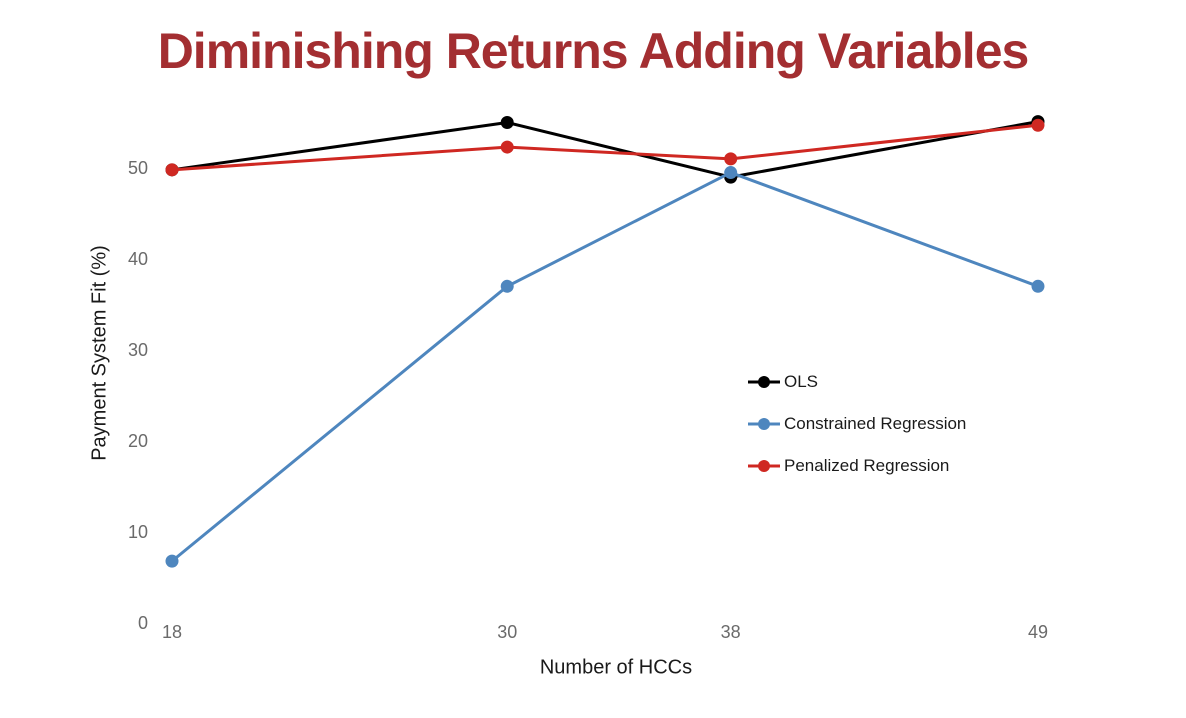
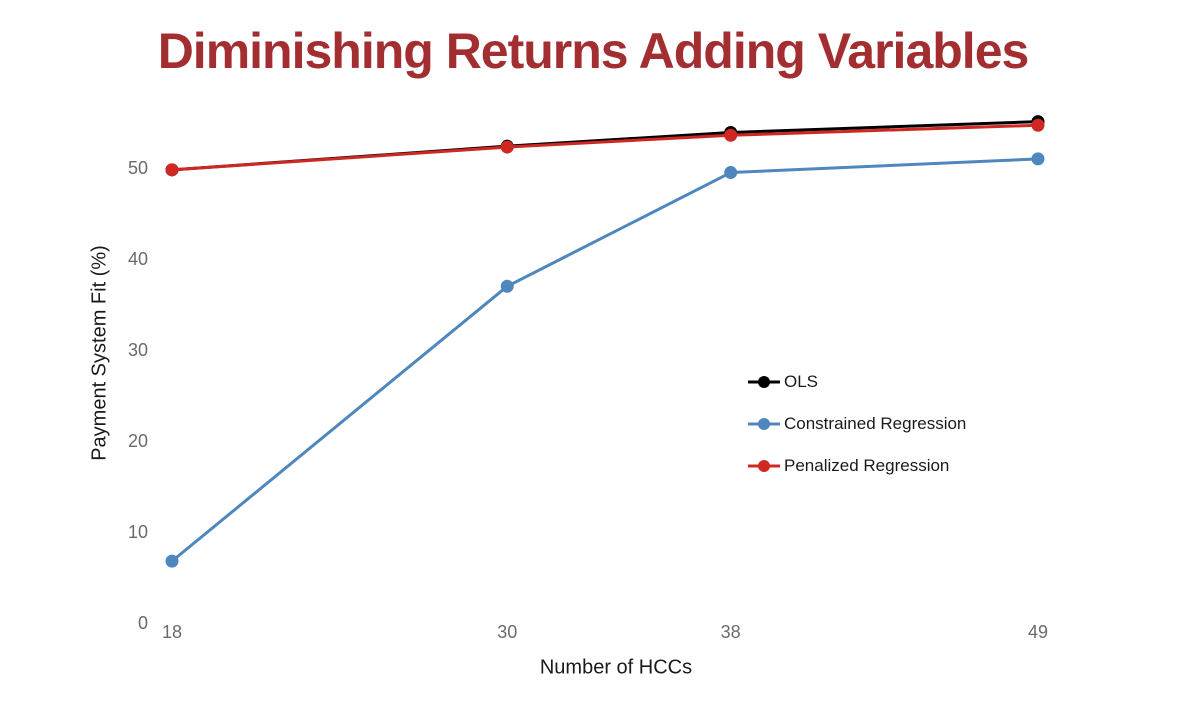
OLS/30: 55 -> 52
OLS/38: 49 -> 54
Penalized Regression/38: 51 -> 54
Constrained Regression/49: 37 -> 51
